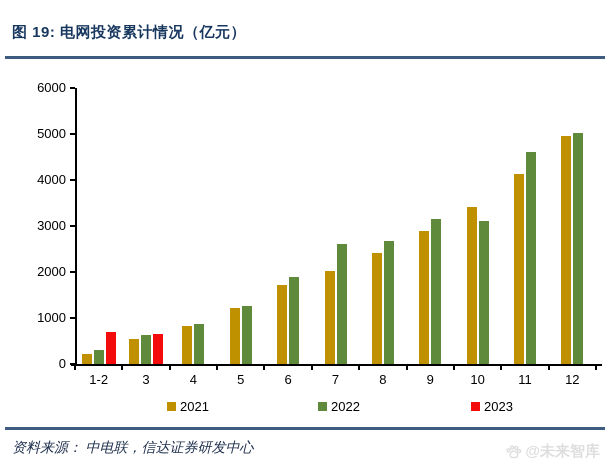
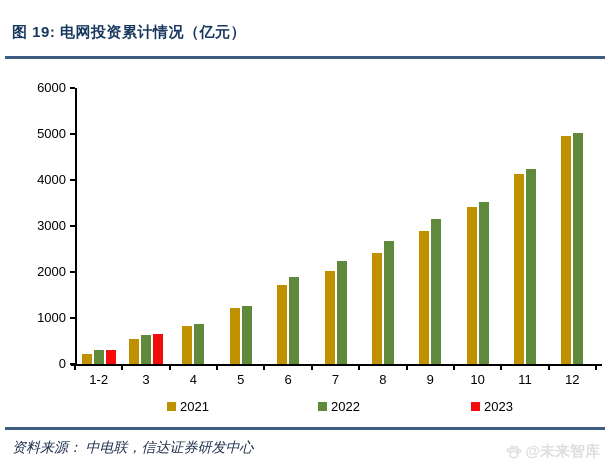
2023/1-2: 700 -> 300
2022/7: 2600 -> 2200
2022/10: 3100 -> 3500
2022/11: 4600 -> 4200
